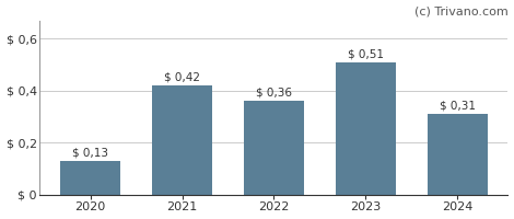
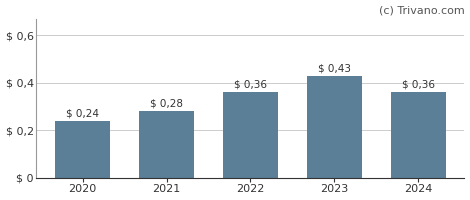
2020: 0,13 -> 0,24
2021: 0,42 -> 0,28
2023: 0,51 -> 0,43
2024: 0,31 -> 0,36
